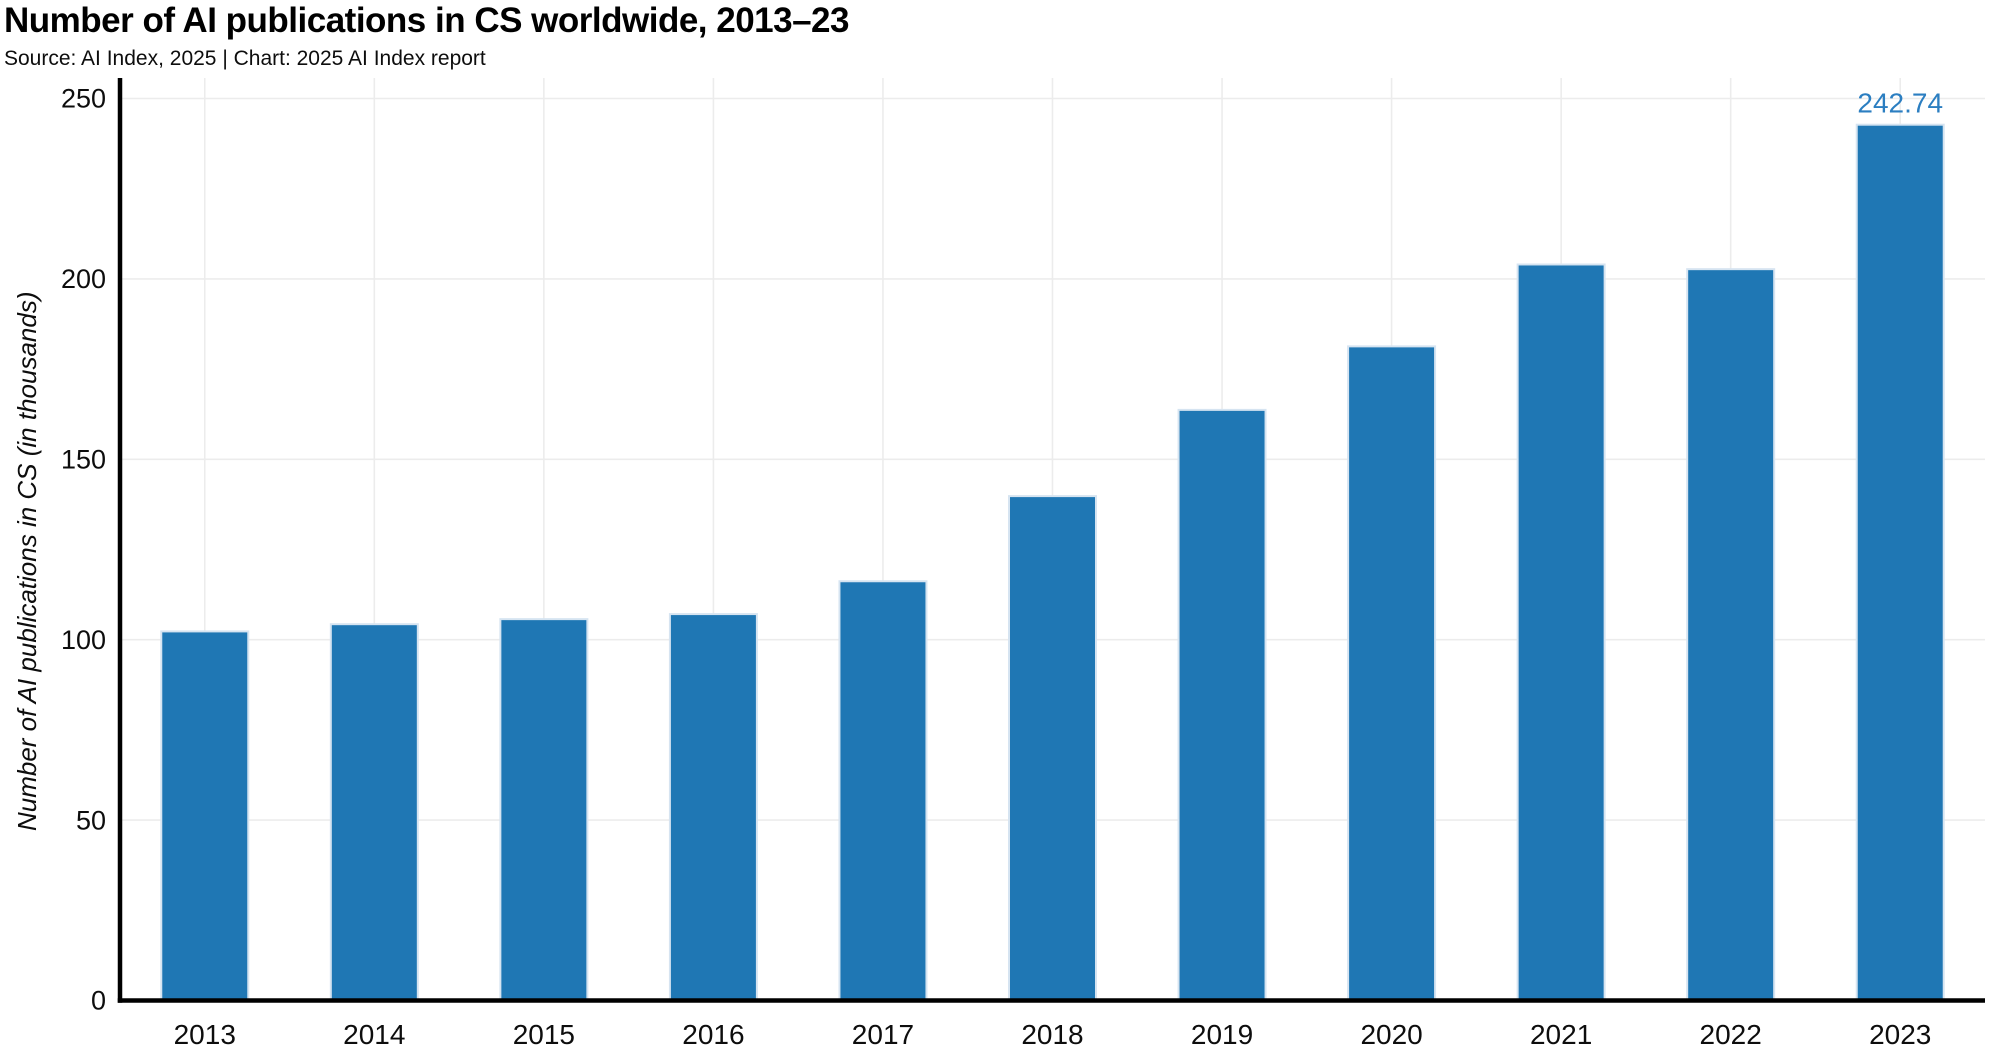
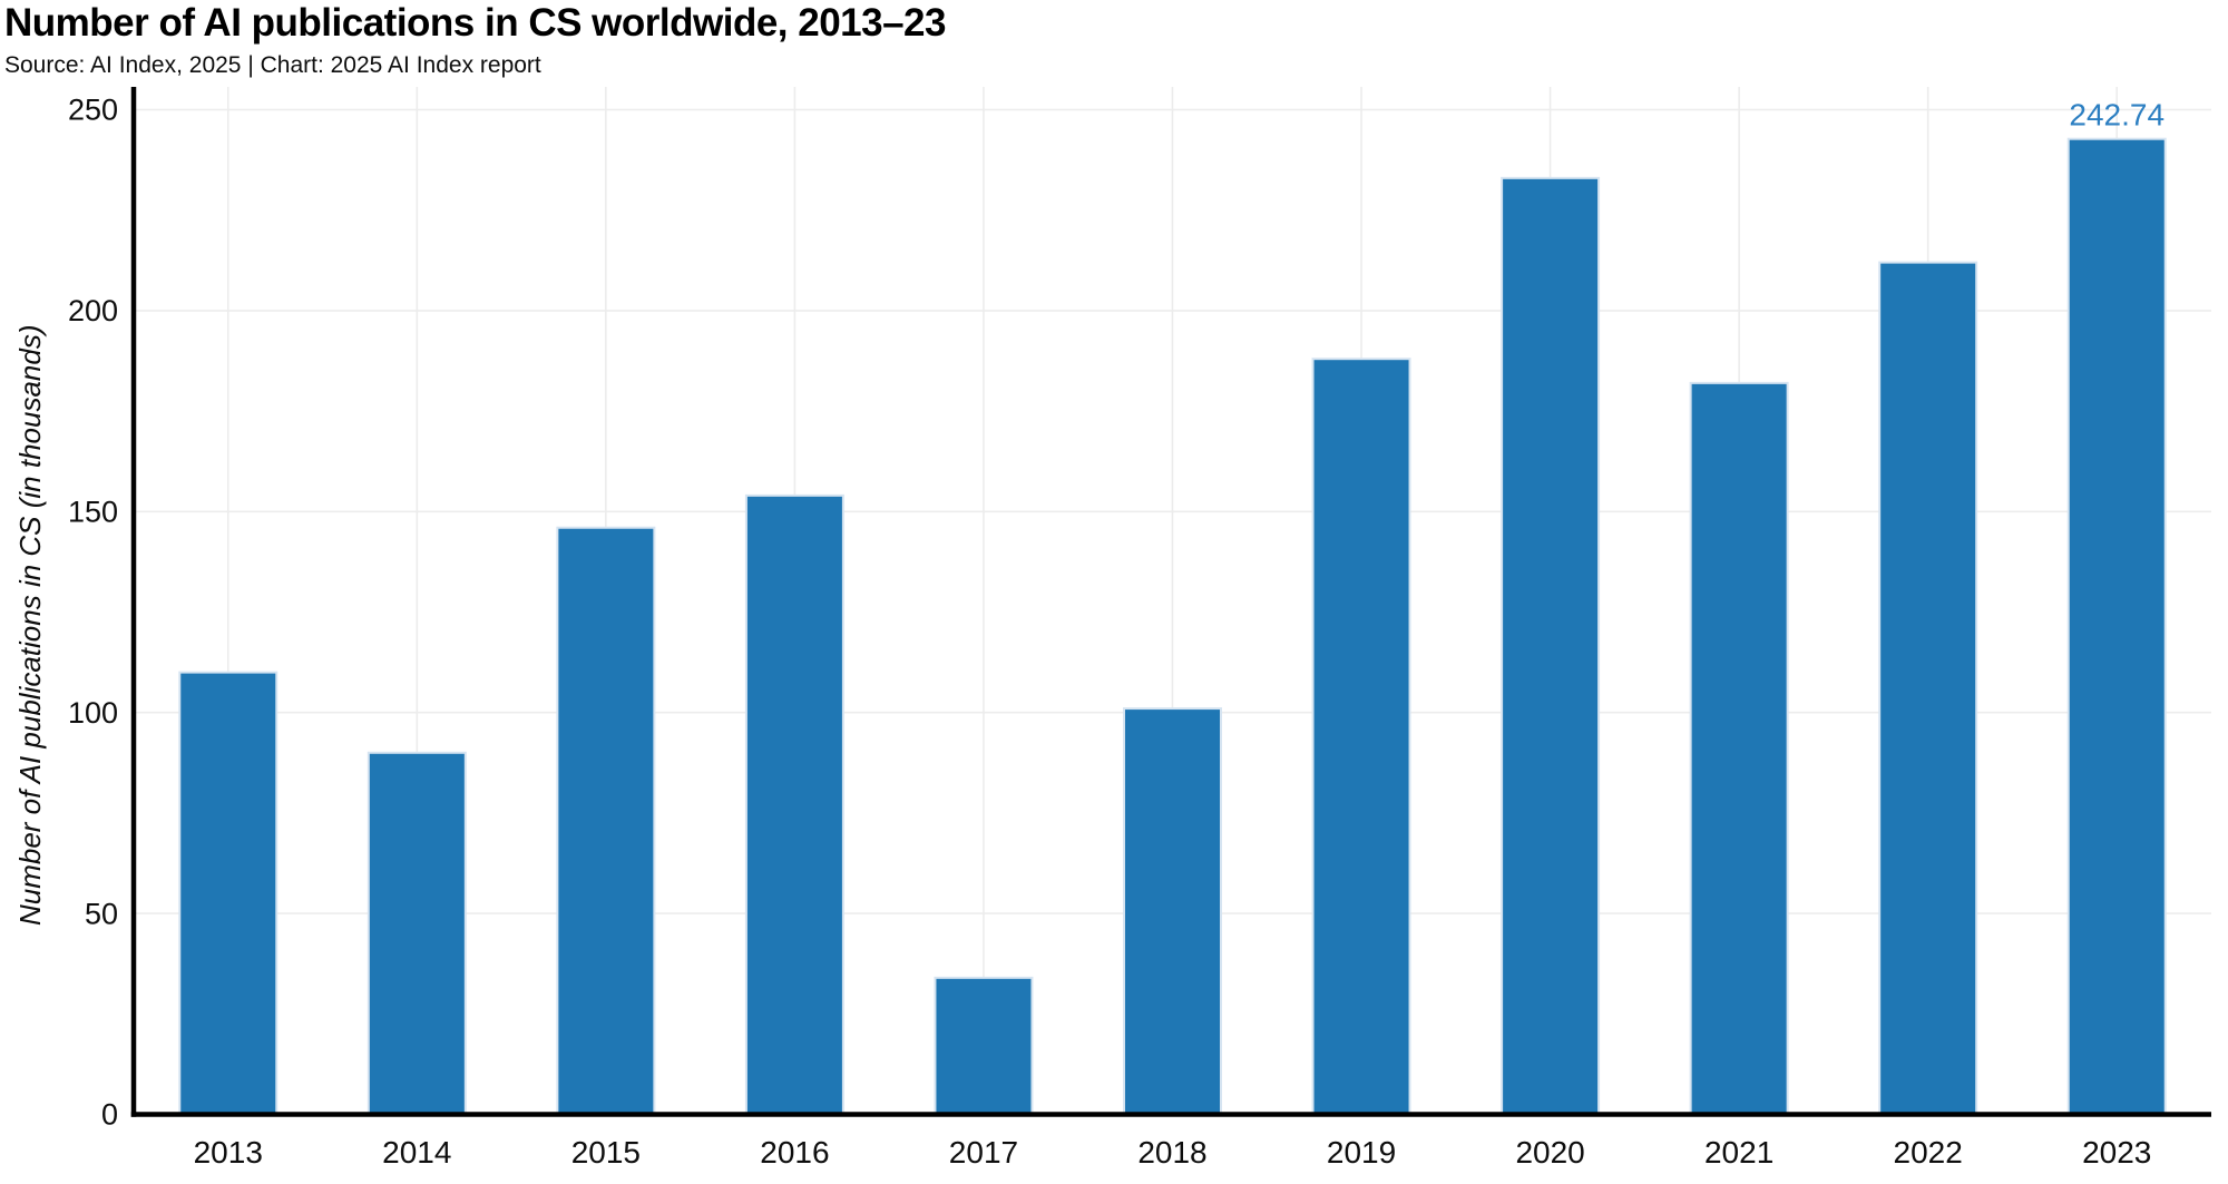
2013: 102 -> 110
2014: 104 -> 90
2015: 106 -> 146
2016: 107 -> 154
2017: 116 -> 34
2018: 140 -> 101
2019: 164 -> 188
2020: 181 -> 233
2021: 204 -> 182
2022: 203 -> 212
